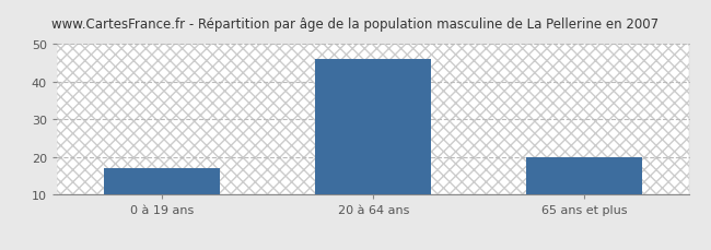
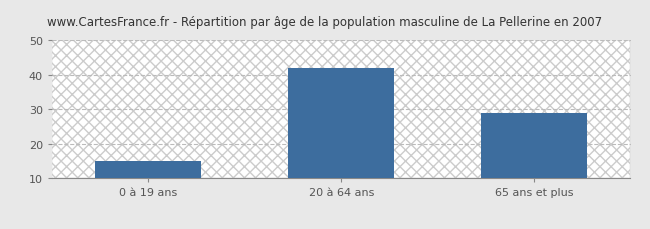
0 à 19 ans: 17 -> 15
20 à 64 ans: 46 -> 42
65 ans et plus: 20 -> 29
